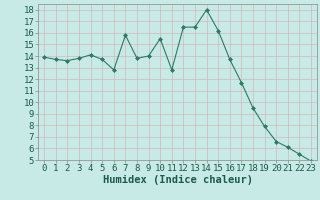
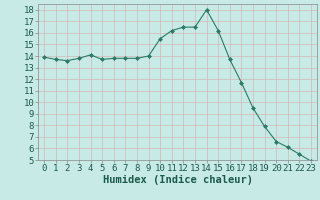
6: 12.8 -> 13.8
7: 15.8 -> 13.8
11: 12.8 -> 16.2
